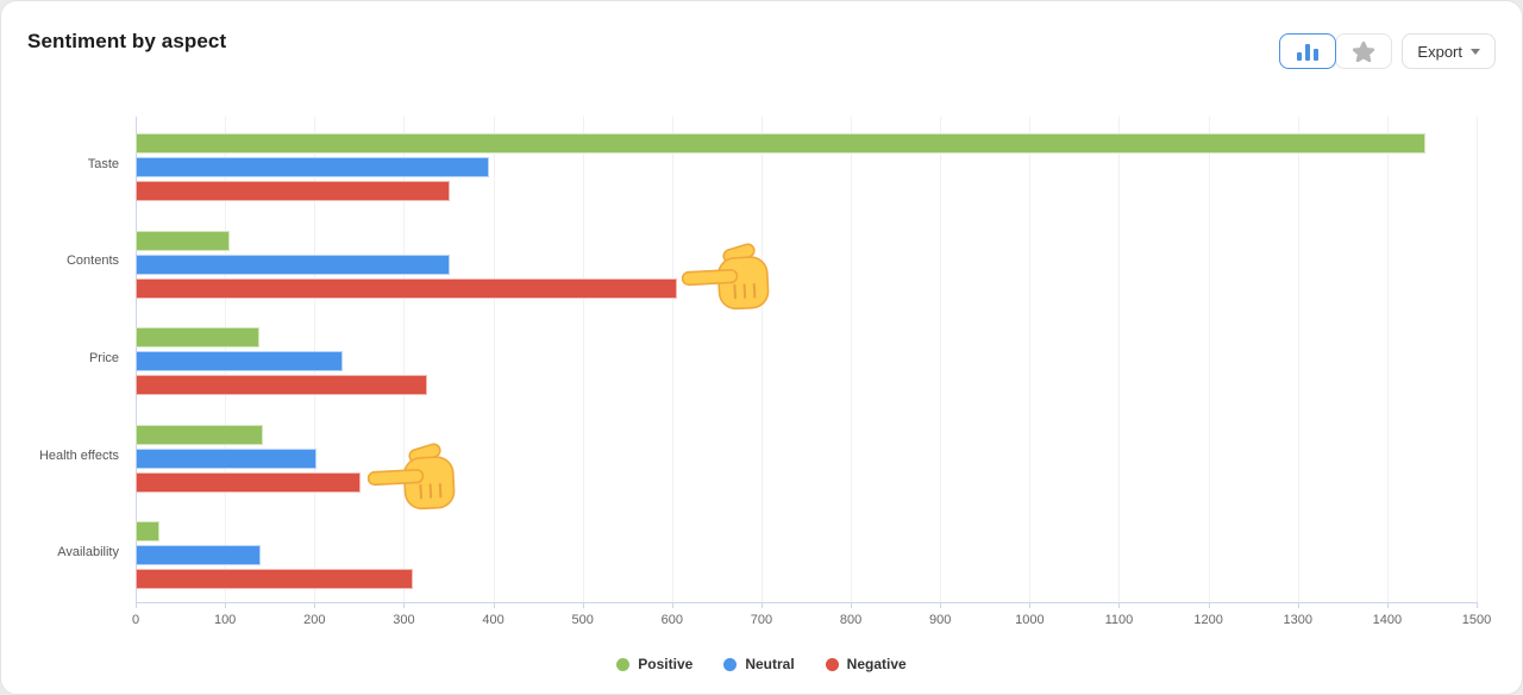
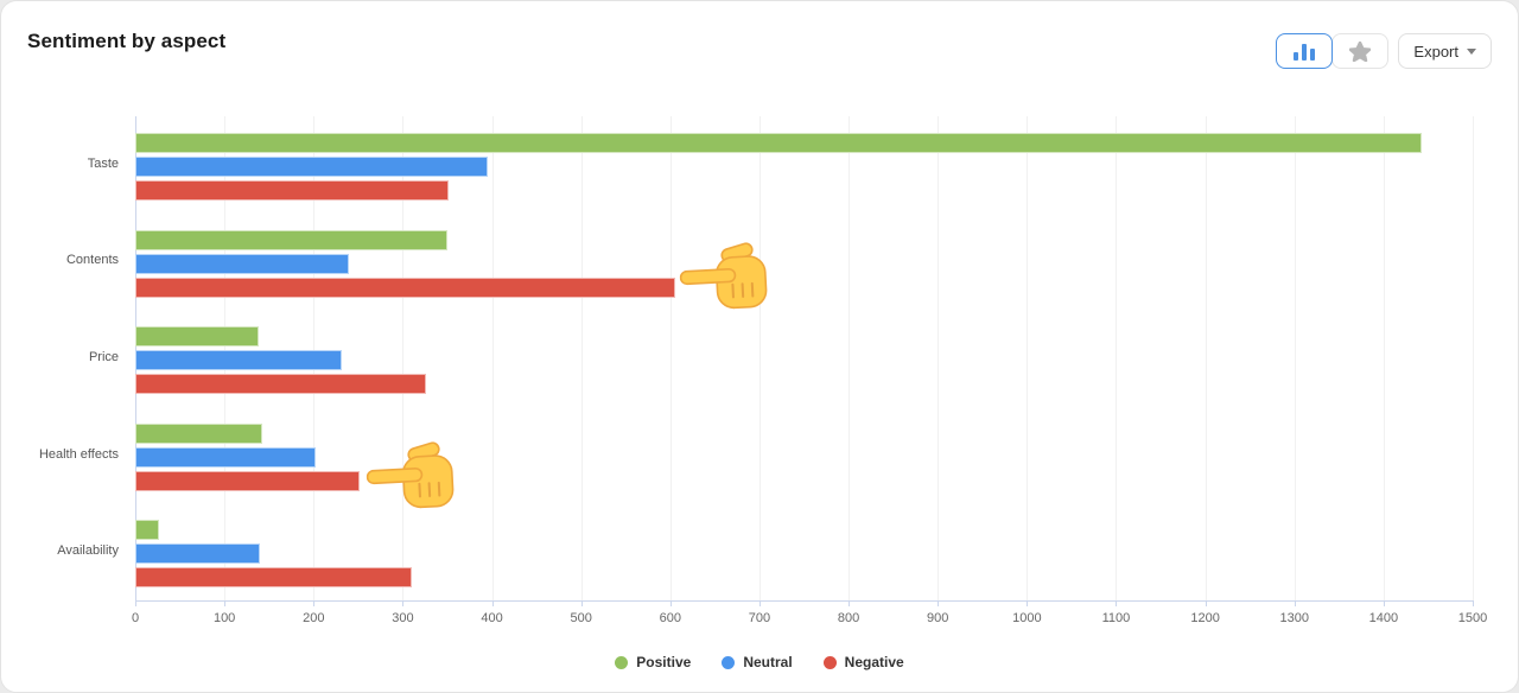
Positive/Contents: 100 -> 350
Neutral/Contents: 350 -> 240
